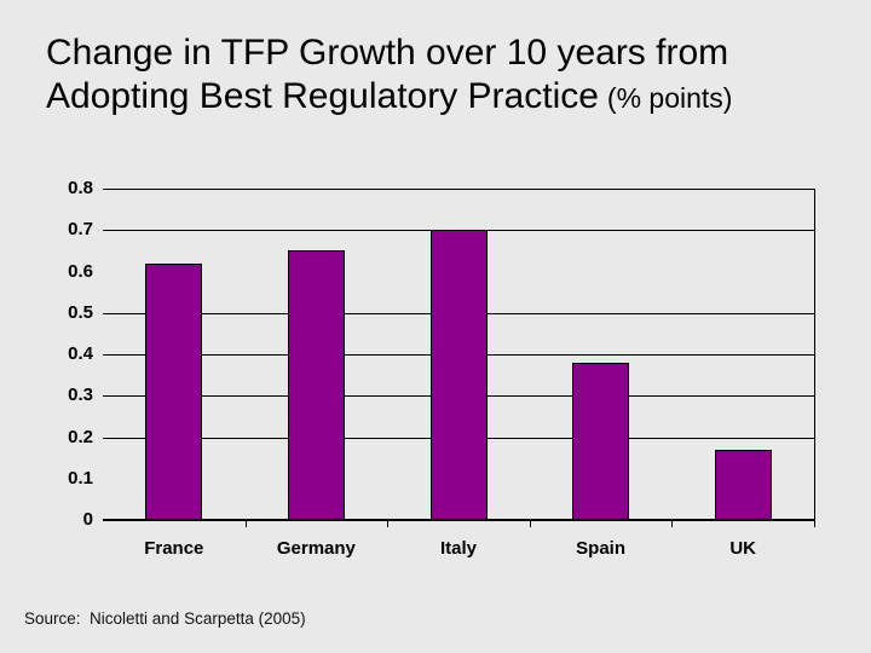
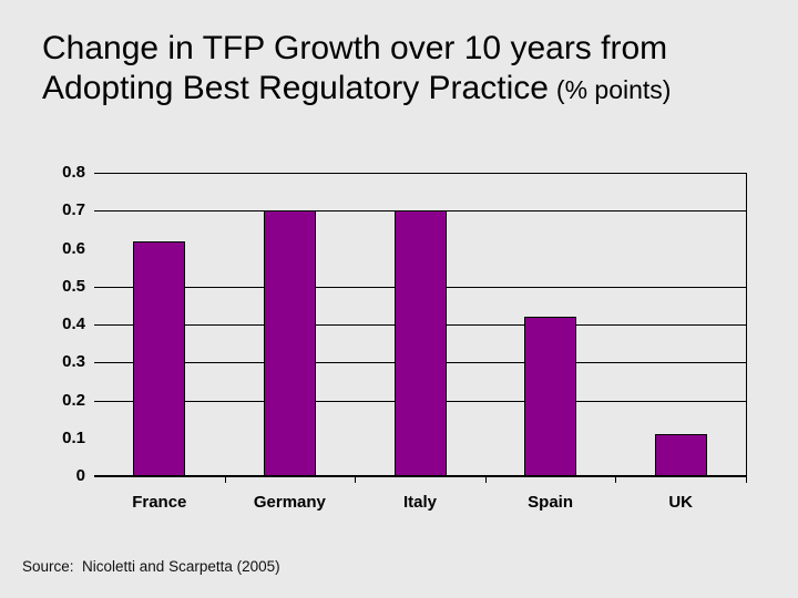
Germany: 0.65 -> 0.70
Spain: 0.38 -> 0.42
UK: 0.17 -> 0.11
